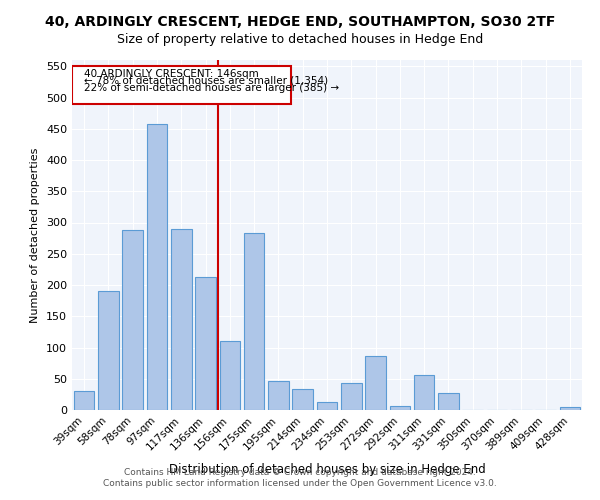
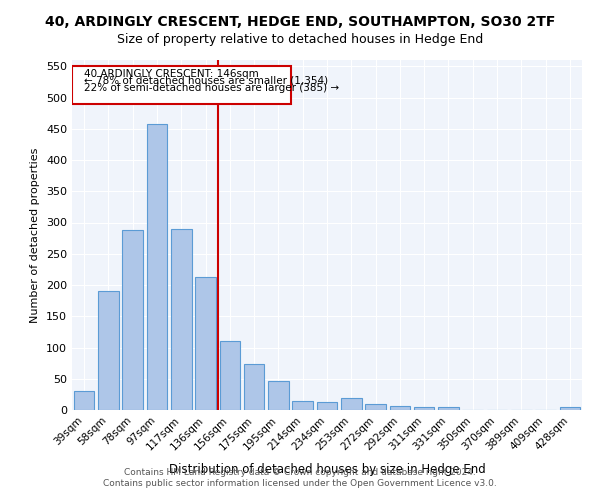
175sqm: 284 -> 73
214sqm: 34 -> 15
253sqm: 44 -> 20
272sqm: 86 -> 10
311sqm: 56 -> 5
331sqm: 28 -> 5
